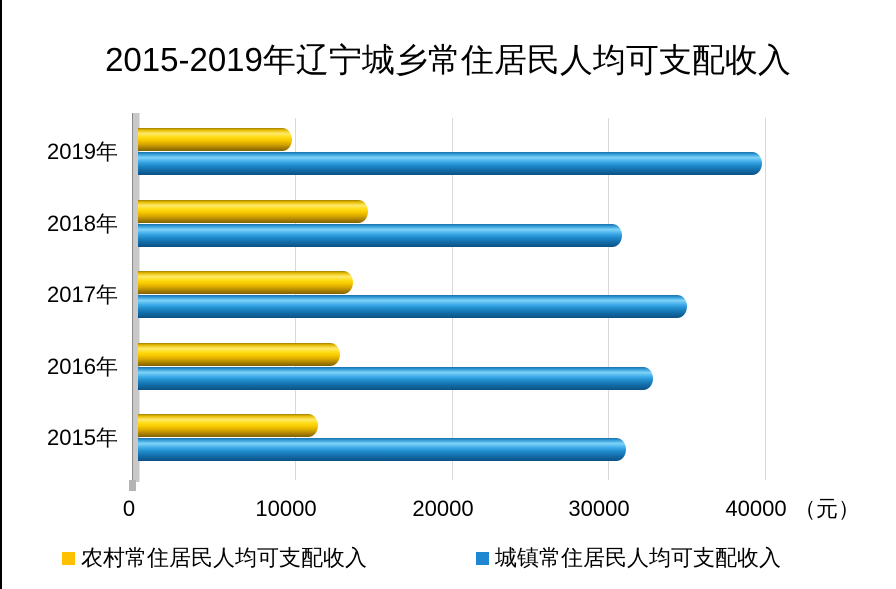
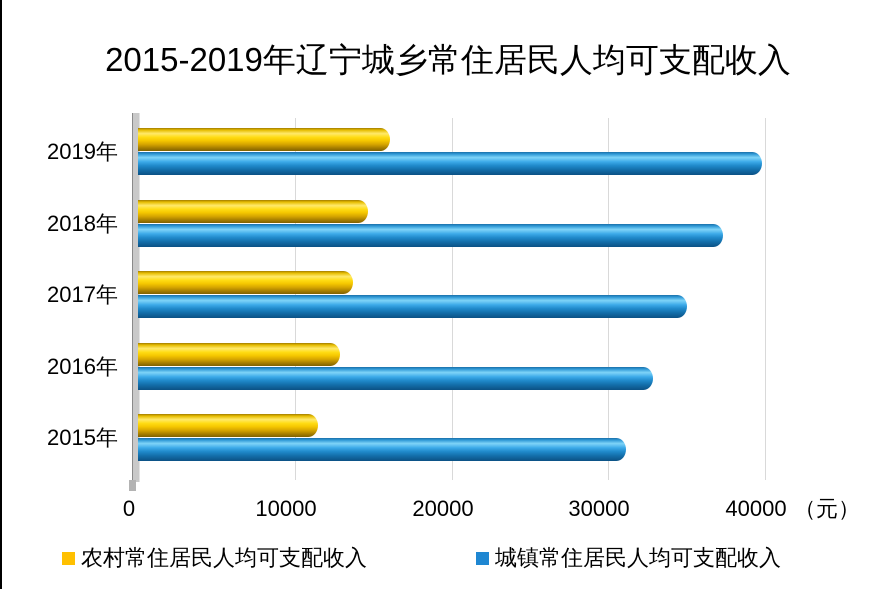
农村常住居民人均可支配收入/2019年: 9800 -> 16100
城镇常住居民人均可支配收入/2018年: 30900 -> 37300
